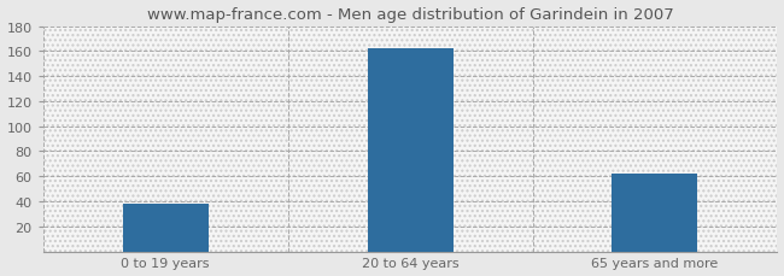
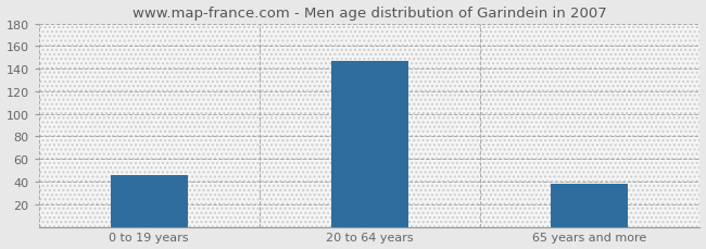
0 to 19 years: 38 -> 46
20 to 64 years: 162 -> 147
65 years and more: 62 -> 38
